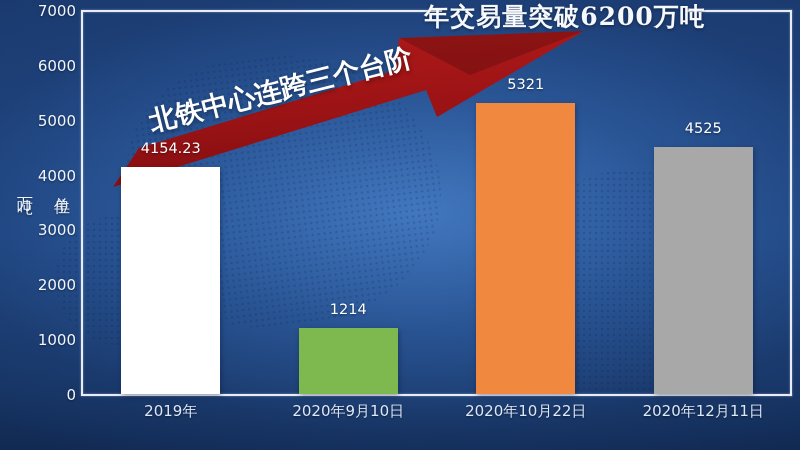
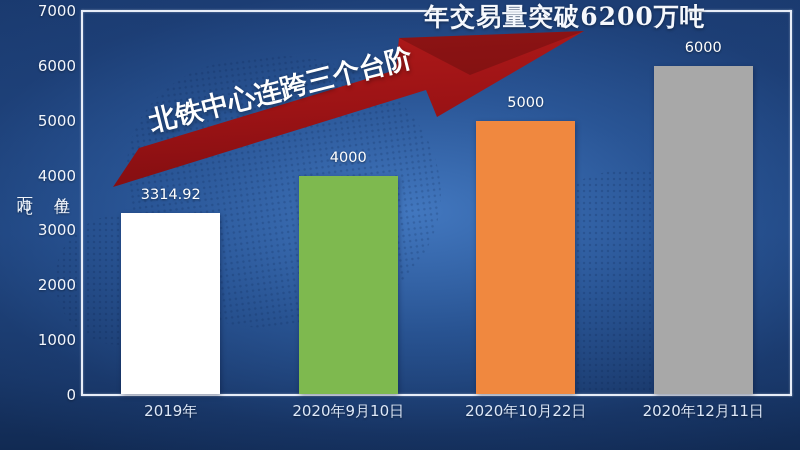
2019年: 4154.23 -> 3314.92
2020年9月10日: 1214 -> 4000
2020年10月22日: 5321 -> 5000
2020年12月11日: 4525 -> 6000
